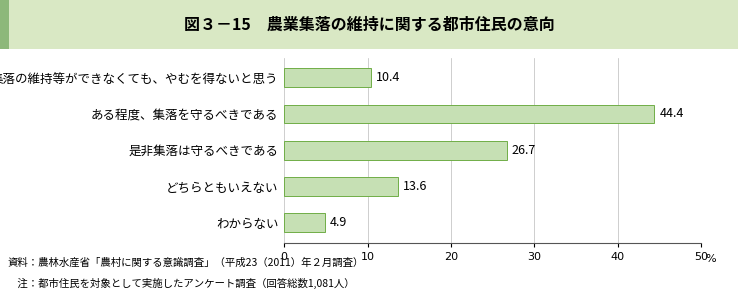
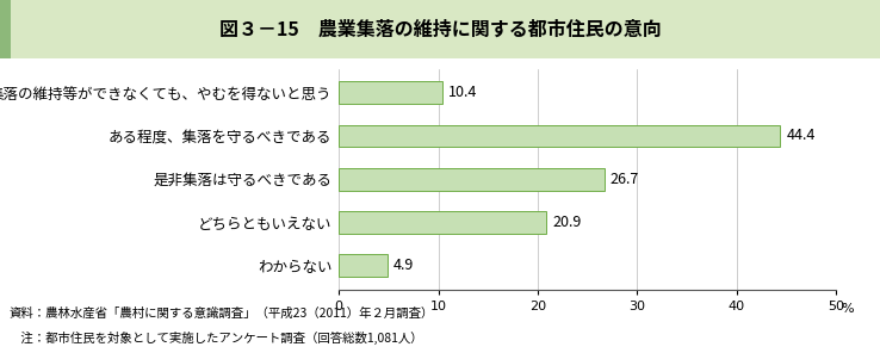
どちらともいえない: 13.6 -> 20.9
